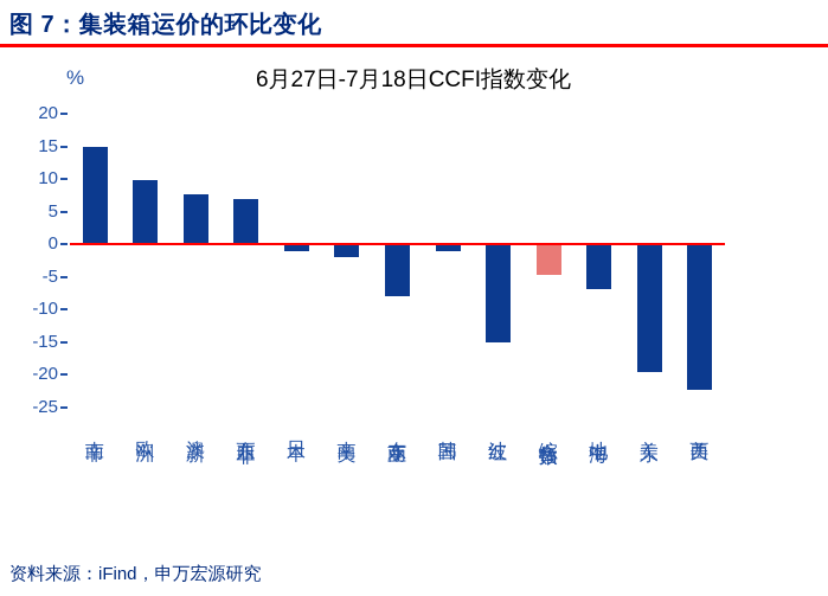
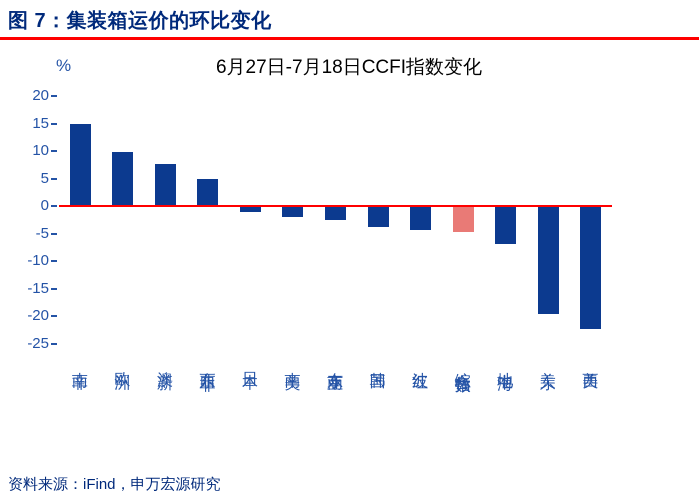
东西非: 7 -> 5
东南亚: -8 -> -2
韩国: -1 -> -4
波红: -15 -> -4
